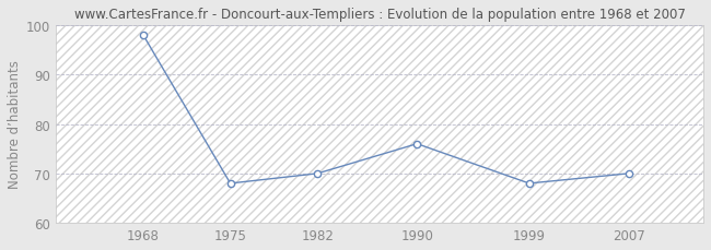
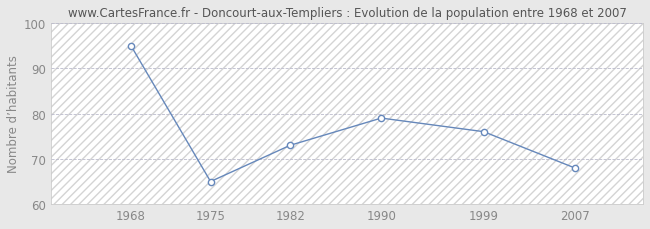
1968: 98 -> 95
1975: 68 -> 65
1982: 70 -> 73
1990: 76 -> 79
1999: 68 -> 76
2007: 70 -> 68
